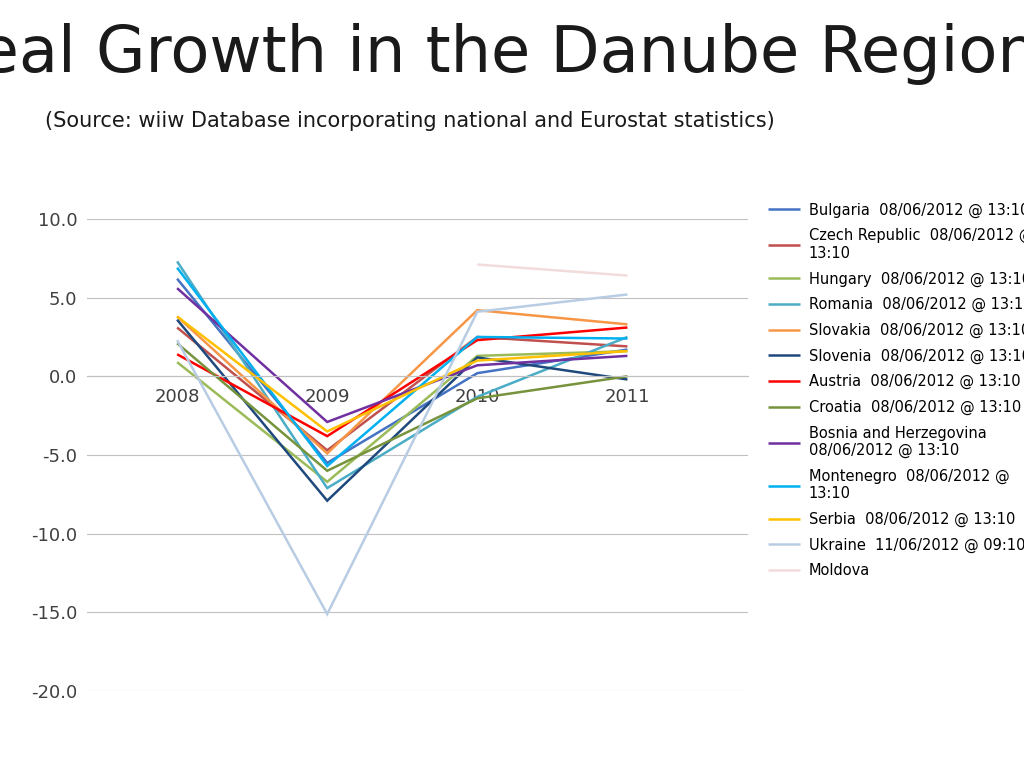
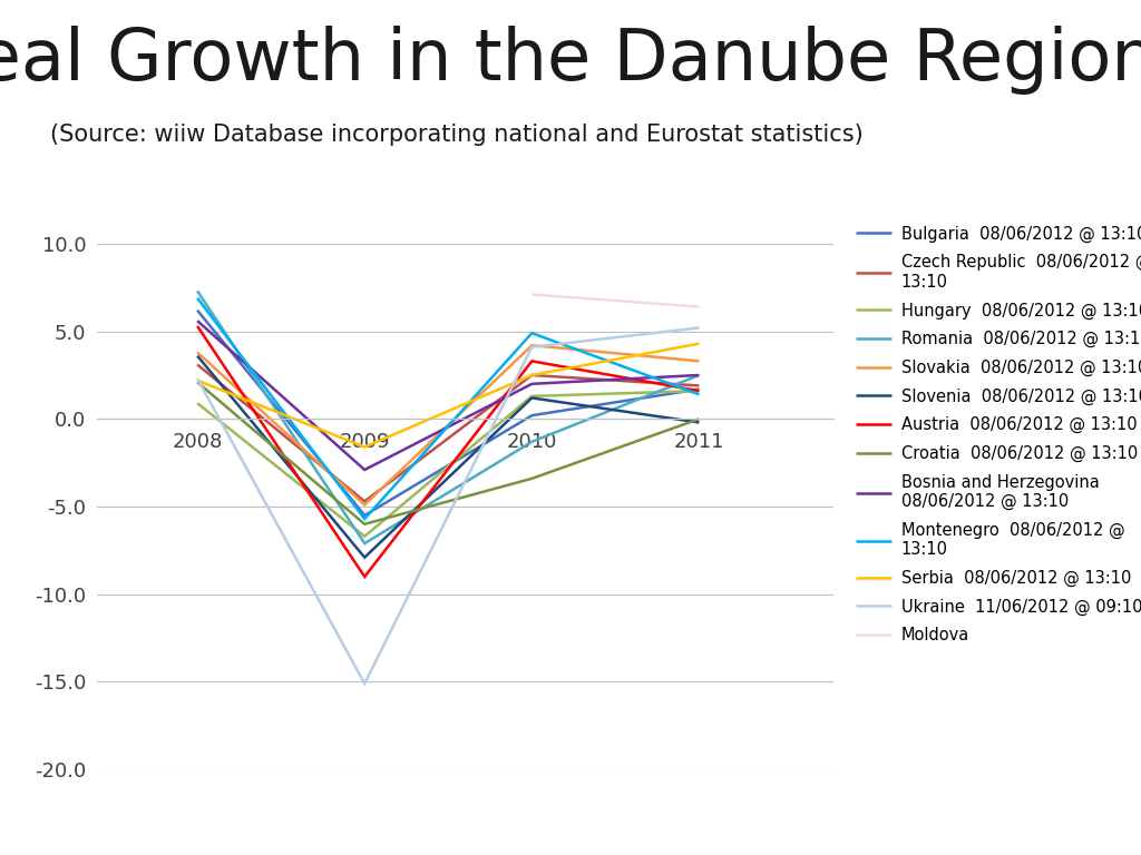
Austria 08/06/2012 @ 13:10/2008: 1.4 -> 5.3
Serbia 08/06/2012 @ 13:10/2008: 3.8 -> 2.2
Austria 08/06/2012 @ 13:10/2009: -3.8 -> -9.0
Serbia 08/06/2012 @ 13:10/2009: -3.5 -> -1.6
Austria 08/06/2012 @ 13:10/2010: 2.3 -> 3.3
Croatia 08/06/2012 @ 13:10/2010: -1.4 -> -3.4
Bosnia and Herzegovina 08/06/2012 @ 13:10/2010: 0.7 -> 2.0
Montenegro 08/06/2012 @ 13:10/2010: 2.5 -> 4.9
Serbia 08/06/2012 @ 13:10/2010: 1.0 -> 2.5
Austria 08/06/2012 @ 13:10/2011: 3.1 -> 1.6
Bosnia and Herzegovina 08/06/2012 @ 13:10/2011: 1.3 -> 2.5
Montenegro 08/06/2012 @ 13:10/2011: 2.4 -> 1.4
Serbia 08/06/2012 @ 13:10/2011: 1.6 -> 4.3
